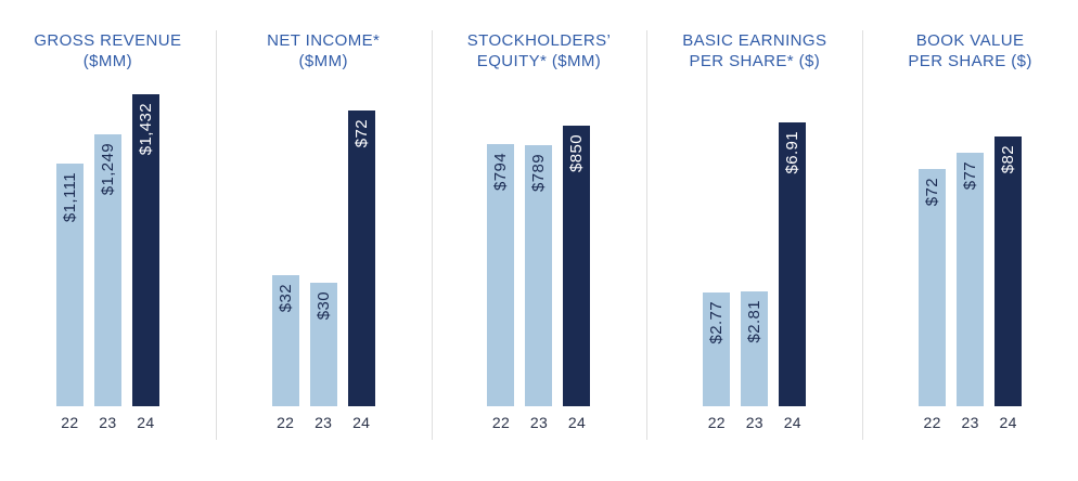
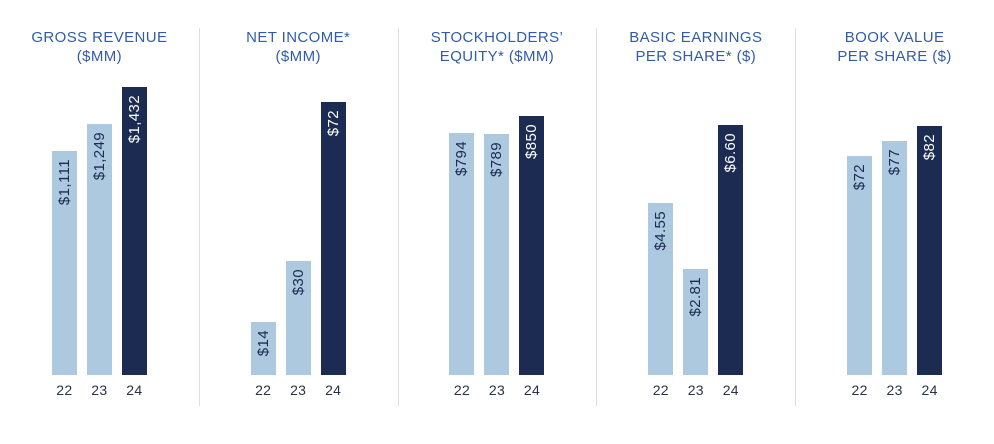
NET INCOME* ($MM)/22: $32 -> $14
BASIC EARNINGS PER SHARE* ($)/22: $2.77 -> $4.55
BASIC EARNINGS PER SHARE* ($)/24: $6.91 -> $6.60
